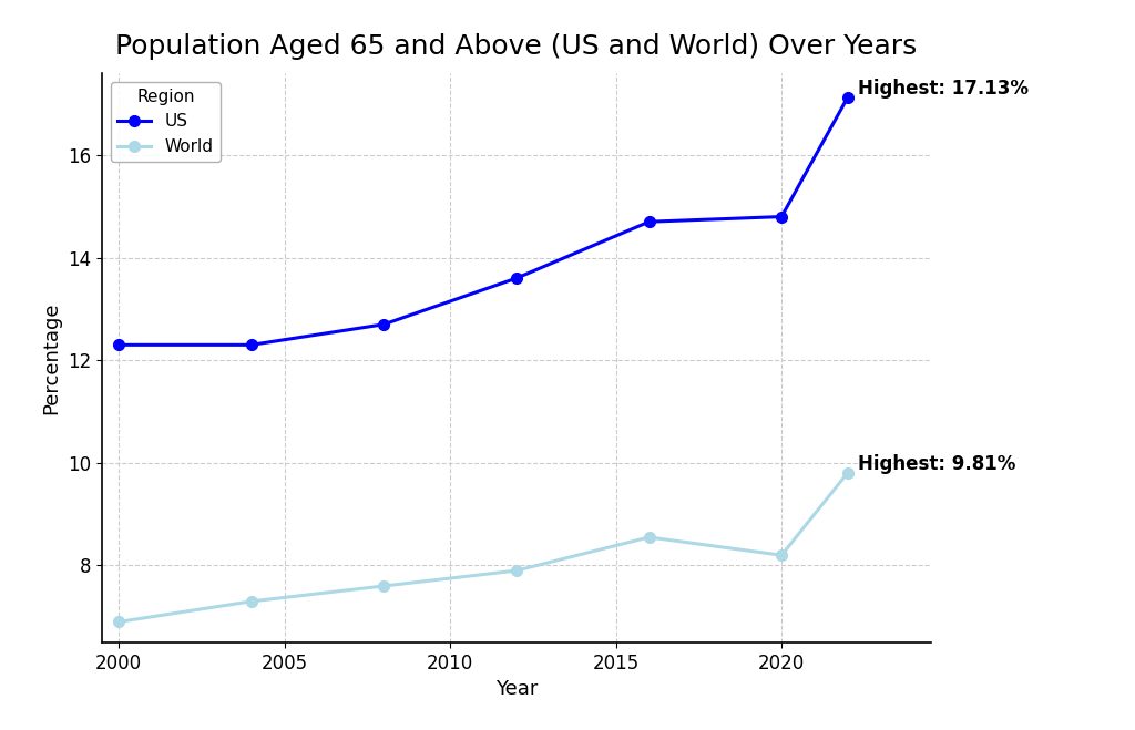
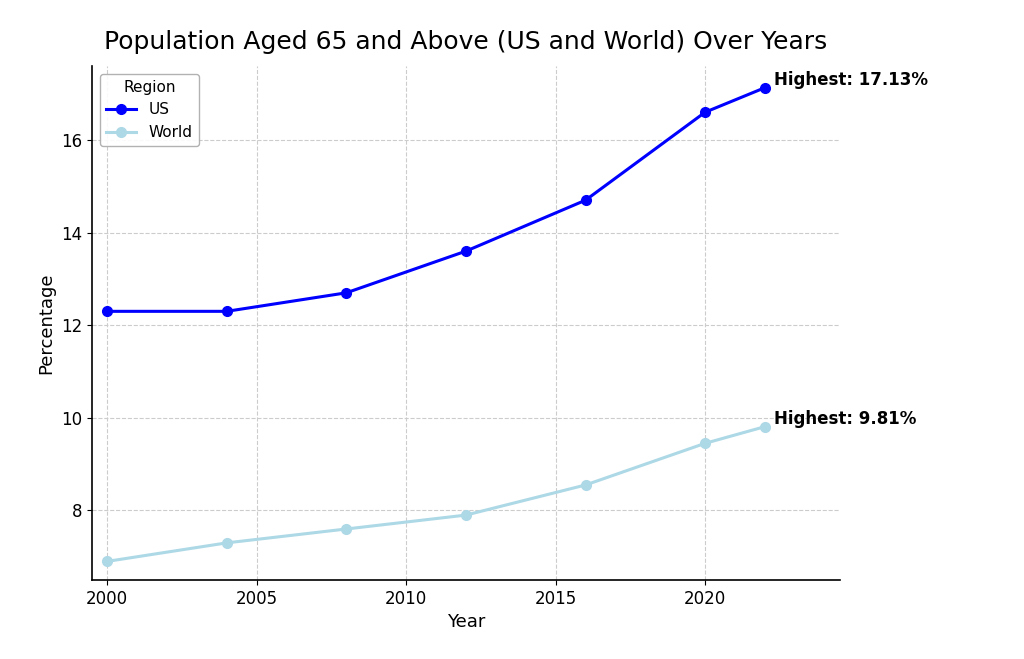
US/2020: 14.80 -> 16.60
World/2020: 8.20 -> 9.45
